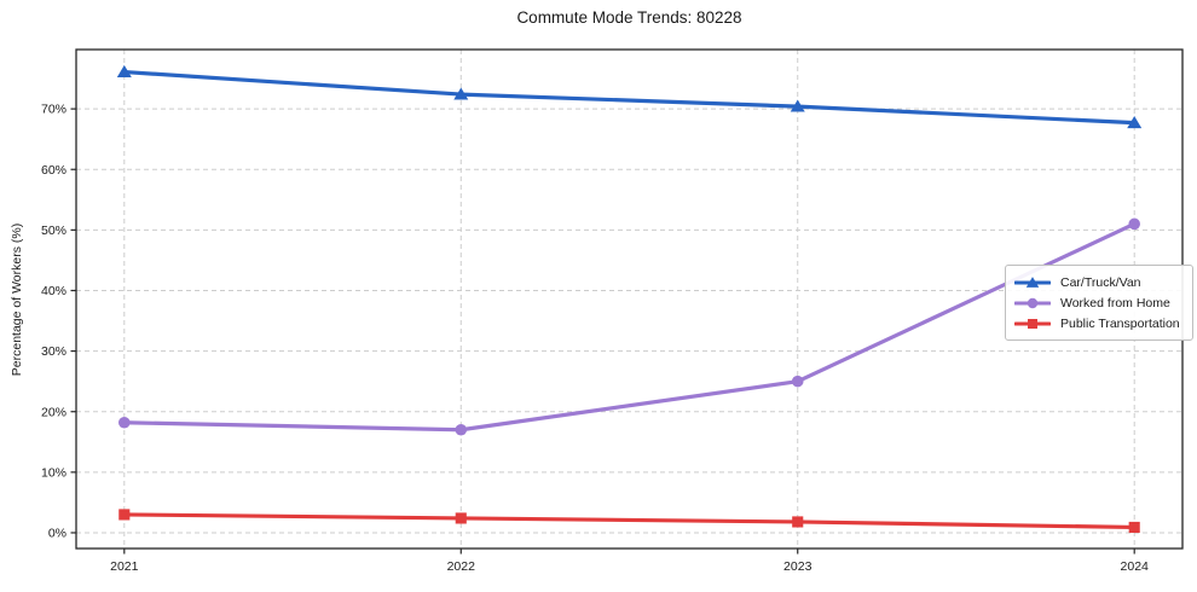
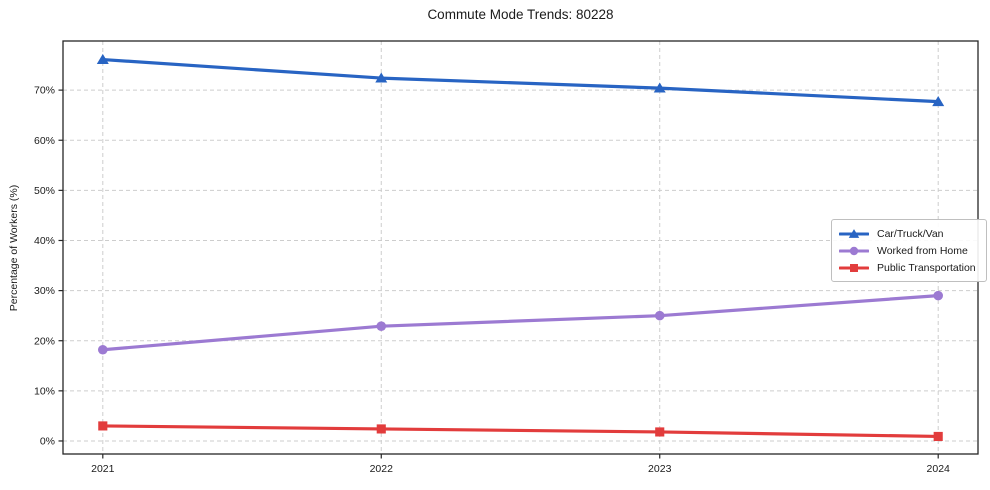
Worked from Home/2022: 17% -> 23%
Worked from Home/2024: 51% -> 29%
